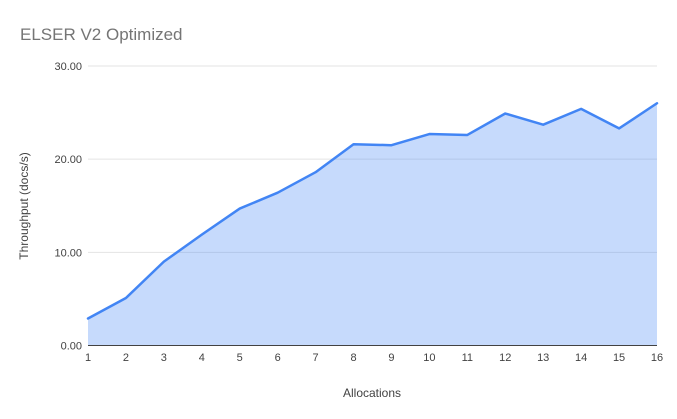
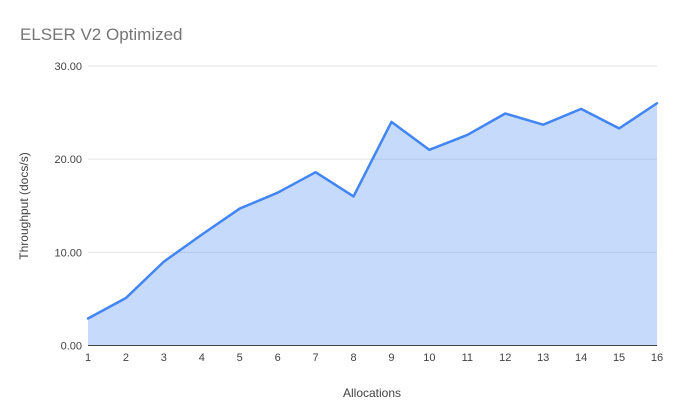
8: 22 -> 16
9: 22 -> 24
10: 23 -> 21
